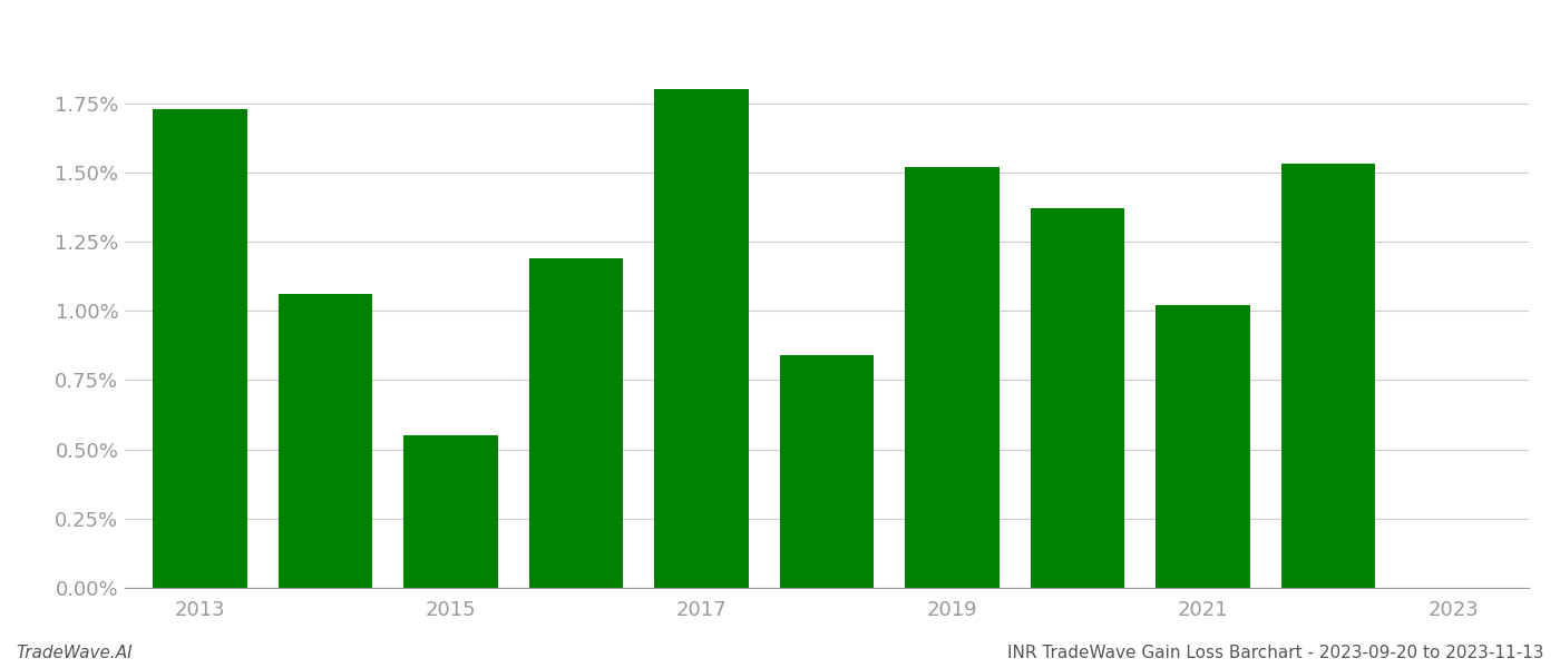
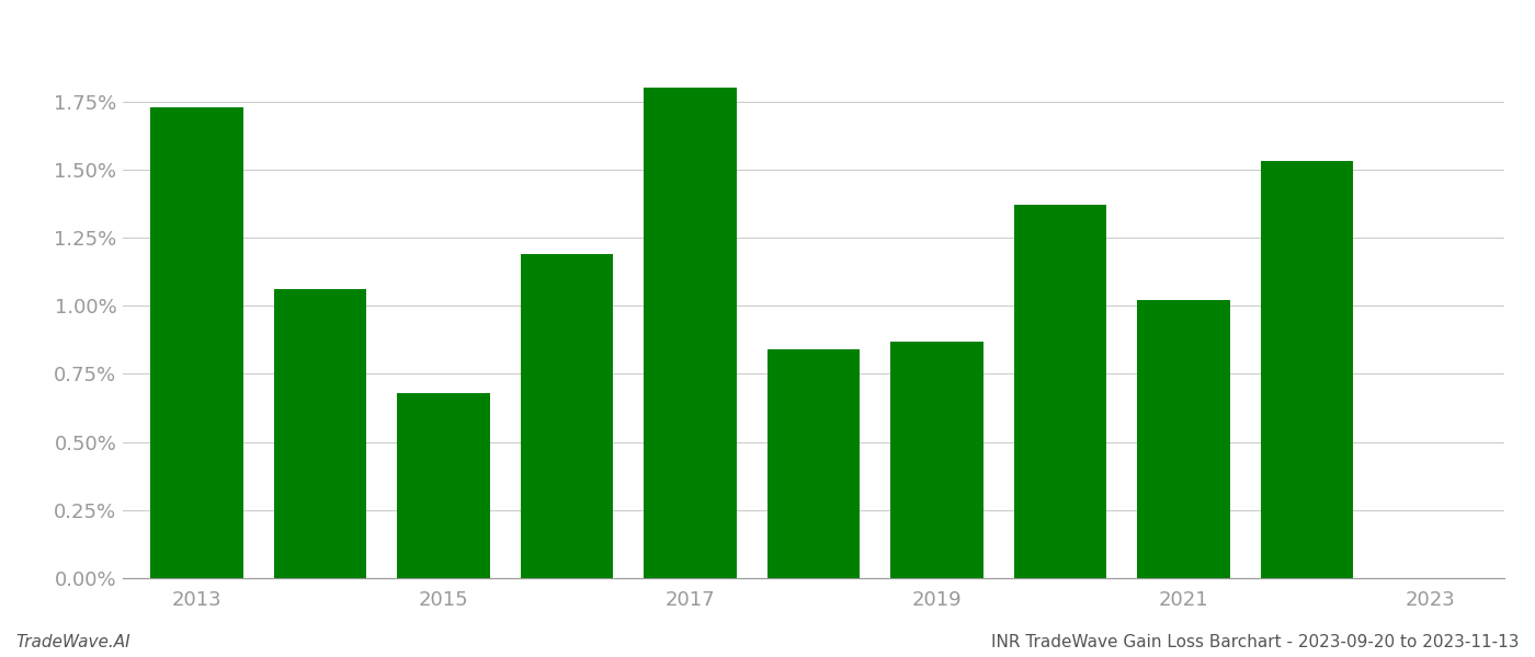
2015: 0.55% -> 0.68%
2019: 1.52% -> 0.87%
